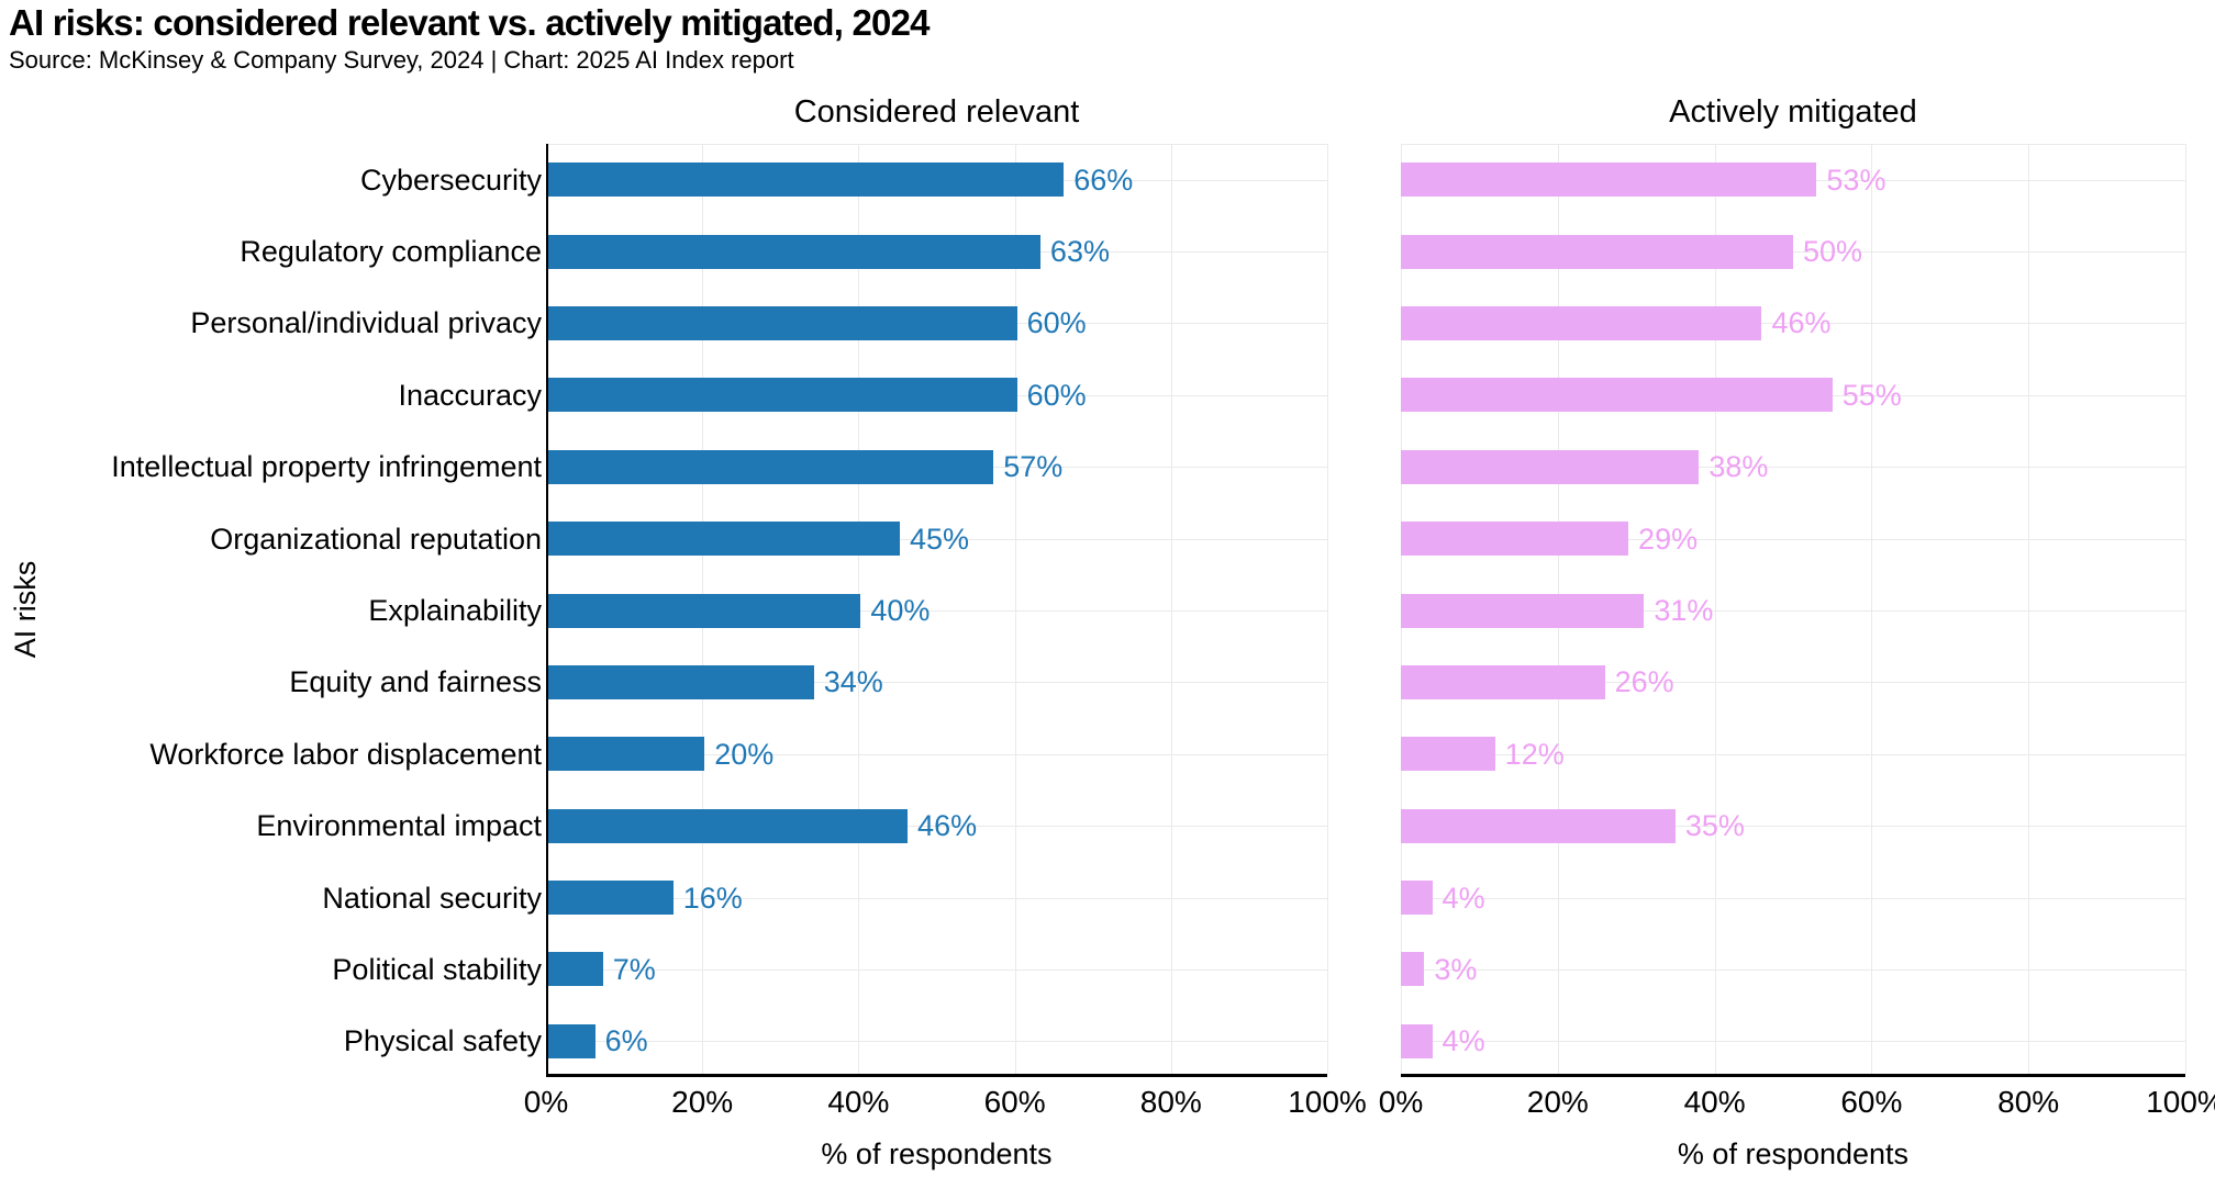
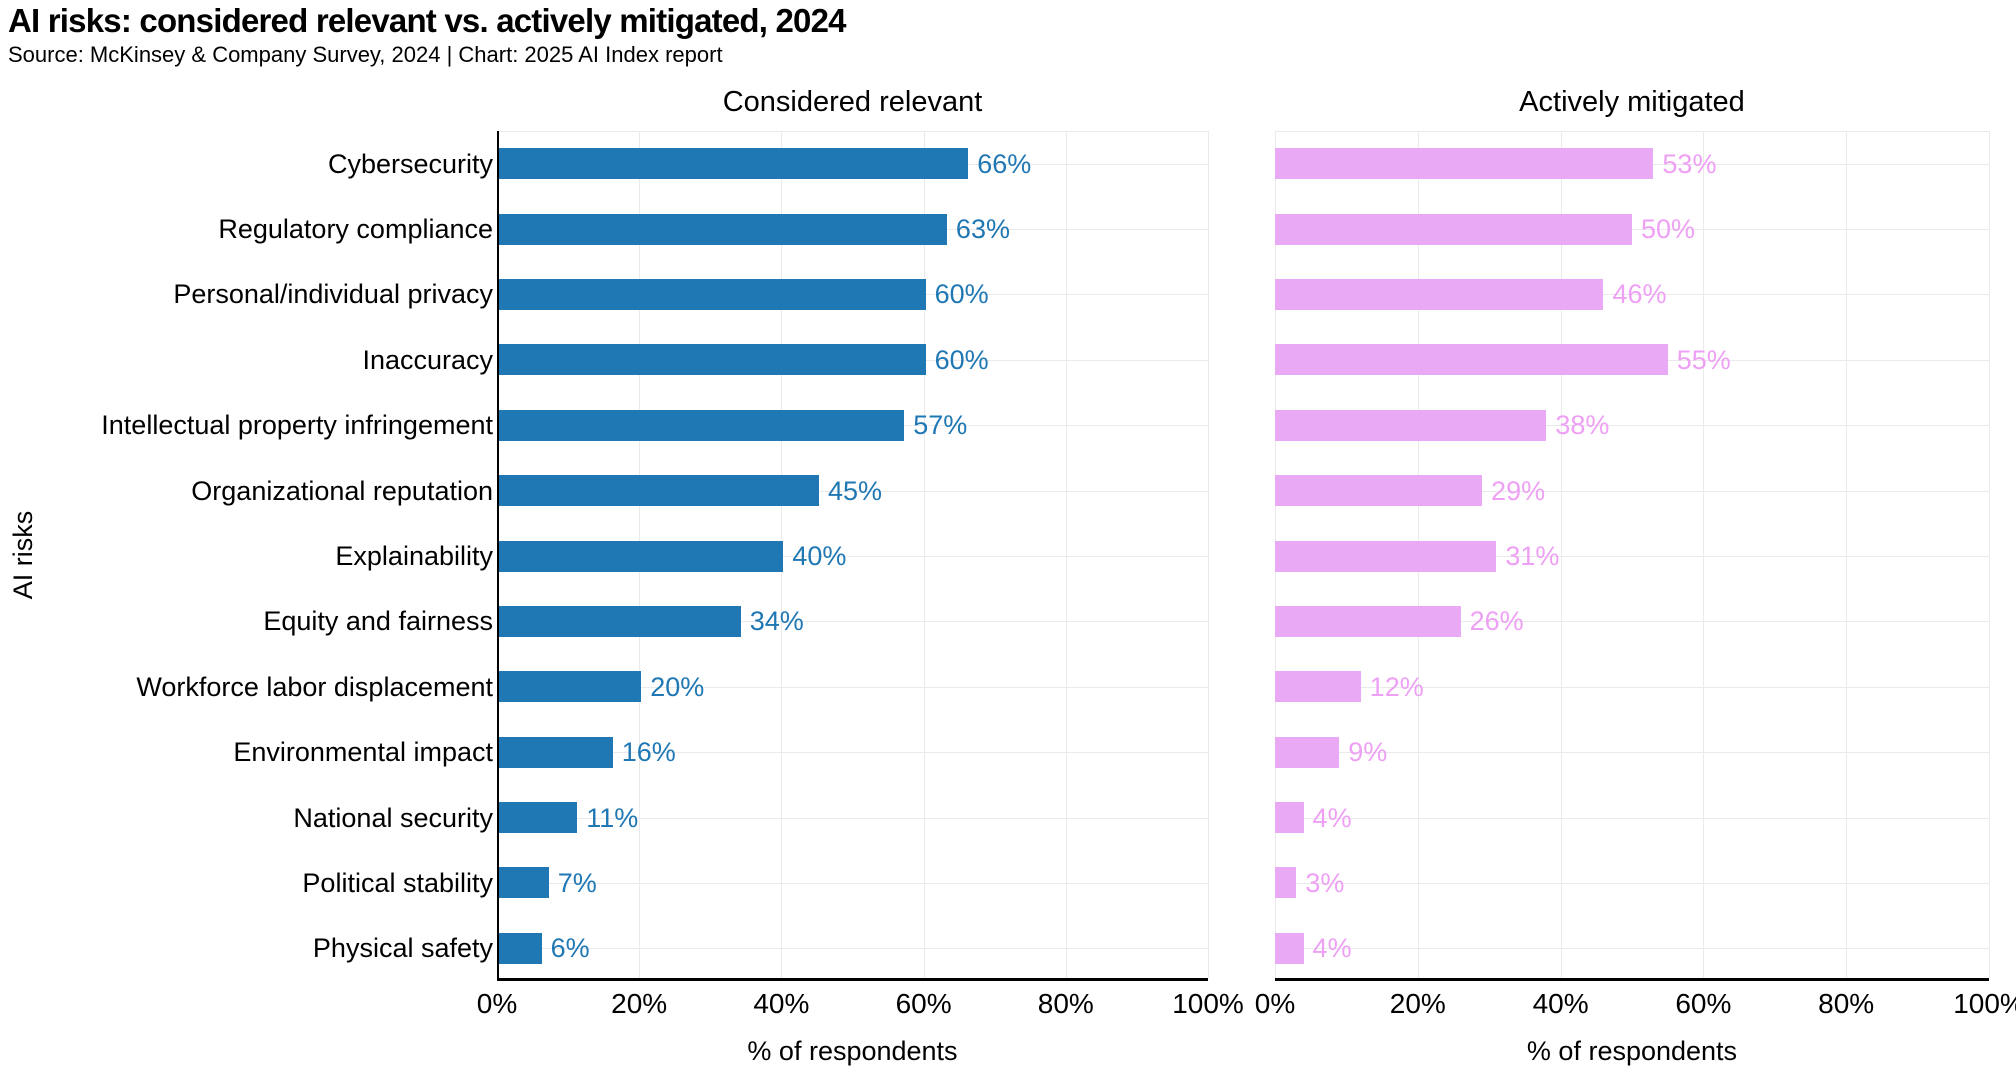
Considered relevant/Environmental impact: 46% -> 16%
Actively mitigated/Environmental impact: 35% -> 9%
Considered relevant/National security: 16% -> 11%
